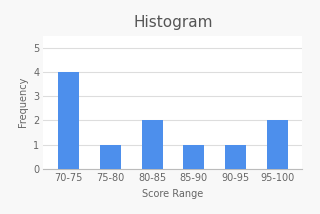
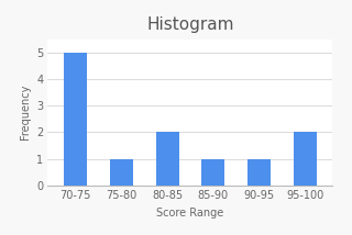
70-75: 4 -> 5
